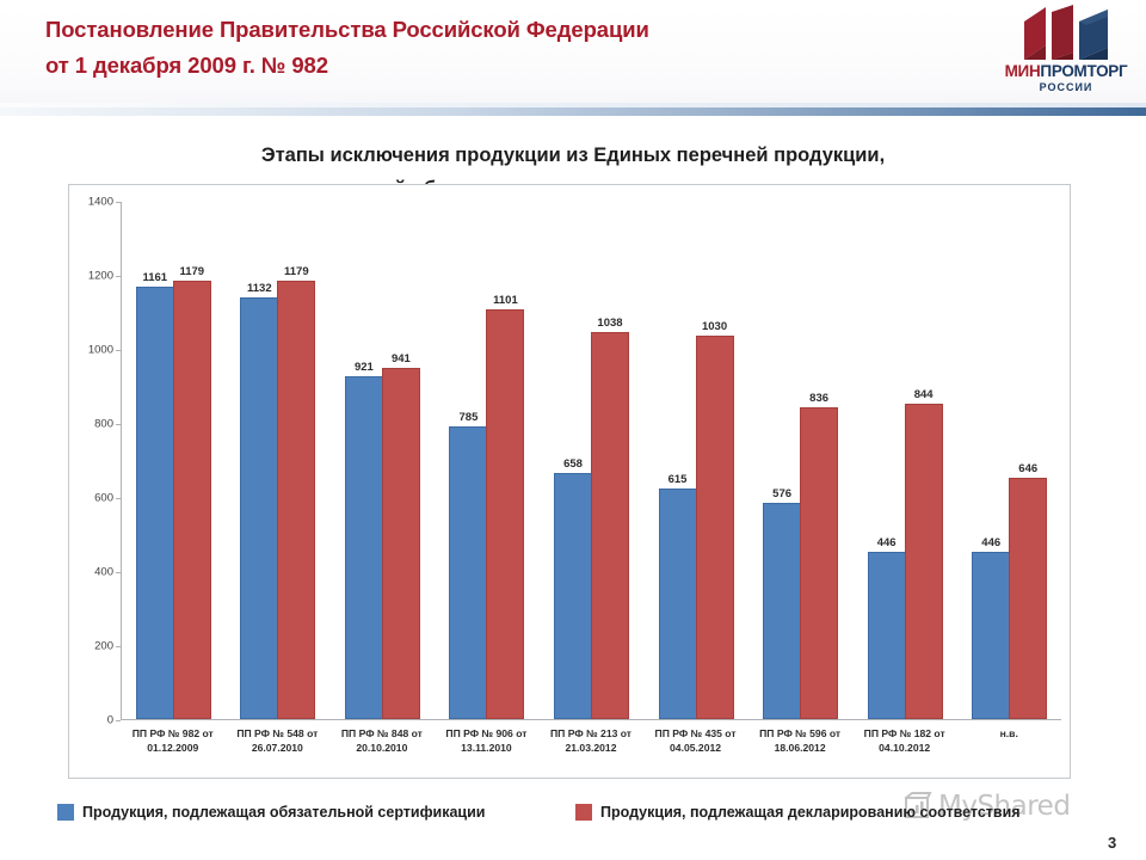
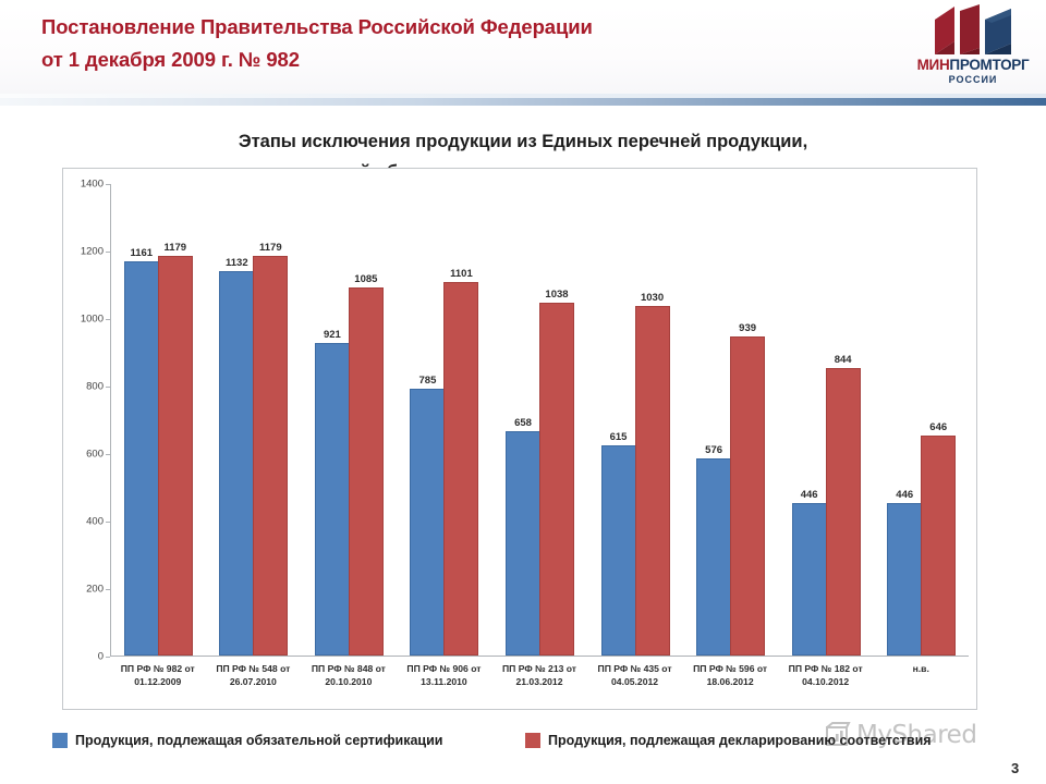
Продукция, подлежащая декларированию соответствия/ПП РФ № 848 от 20.10.2010: 941 -> 1085
Продукция, подлежащая декларированию соответствия/ПП РФ № 596 от 18.06.2012: 836 -> 939
